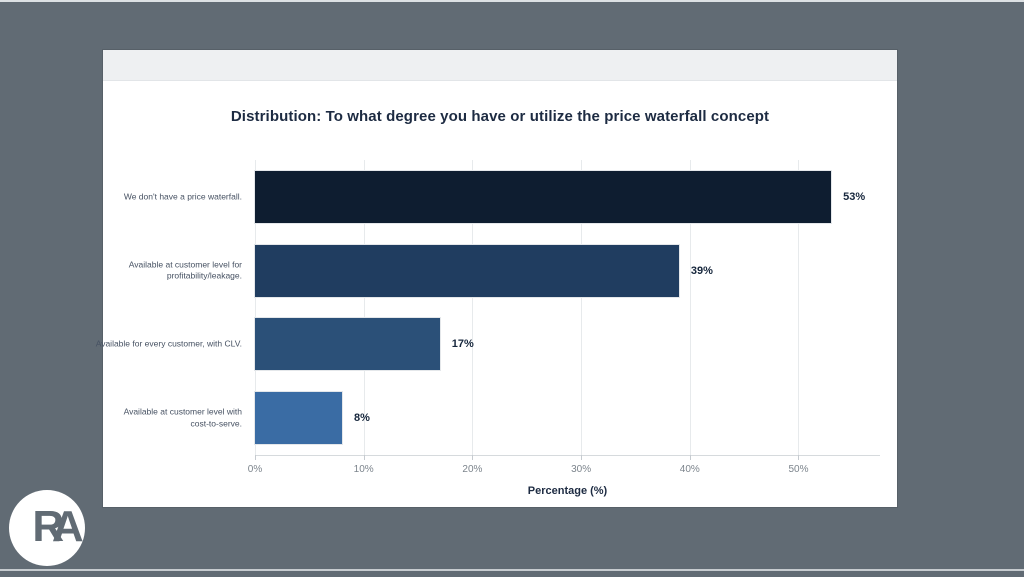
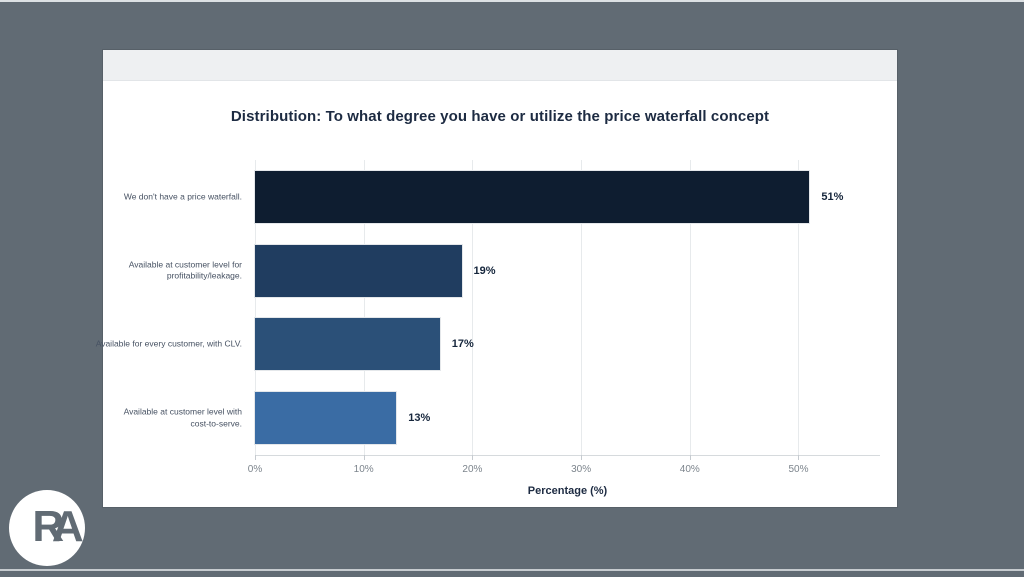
We don't have a price waterfall.: 53% -> 51%
Available at customer level for profitability/leakage.: 39% -> 19%
Available at customer level with cost-to-serve.: 8% -> 13%
